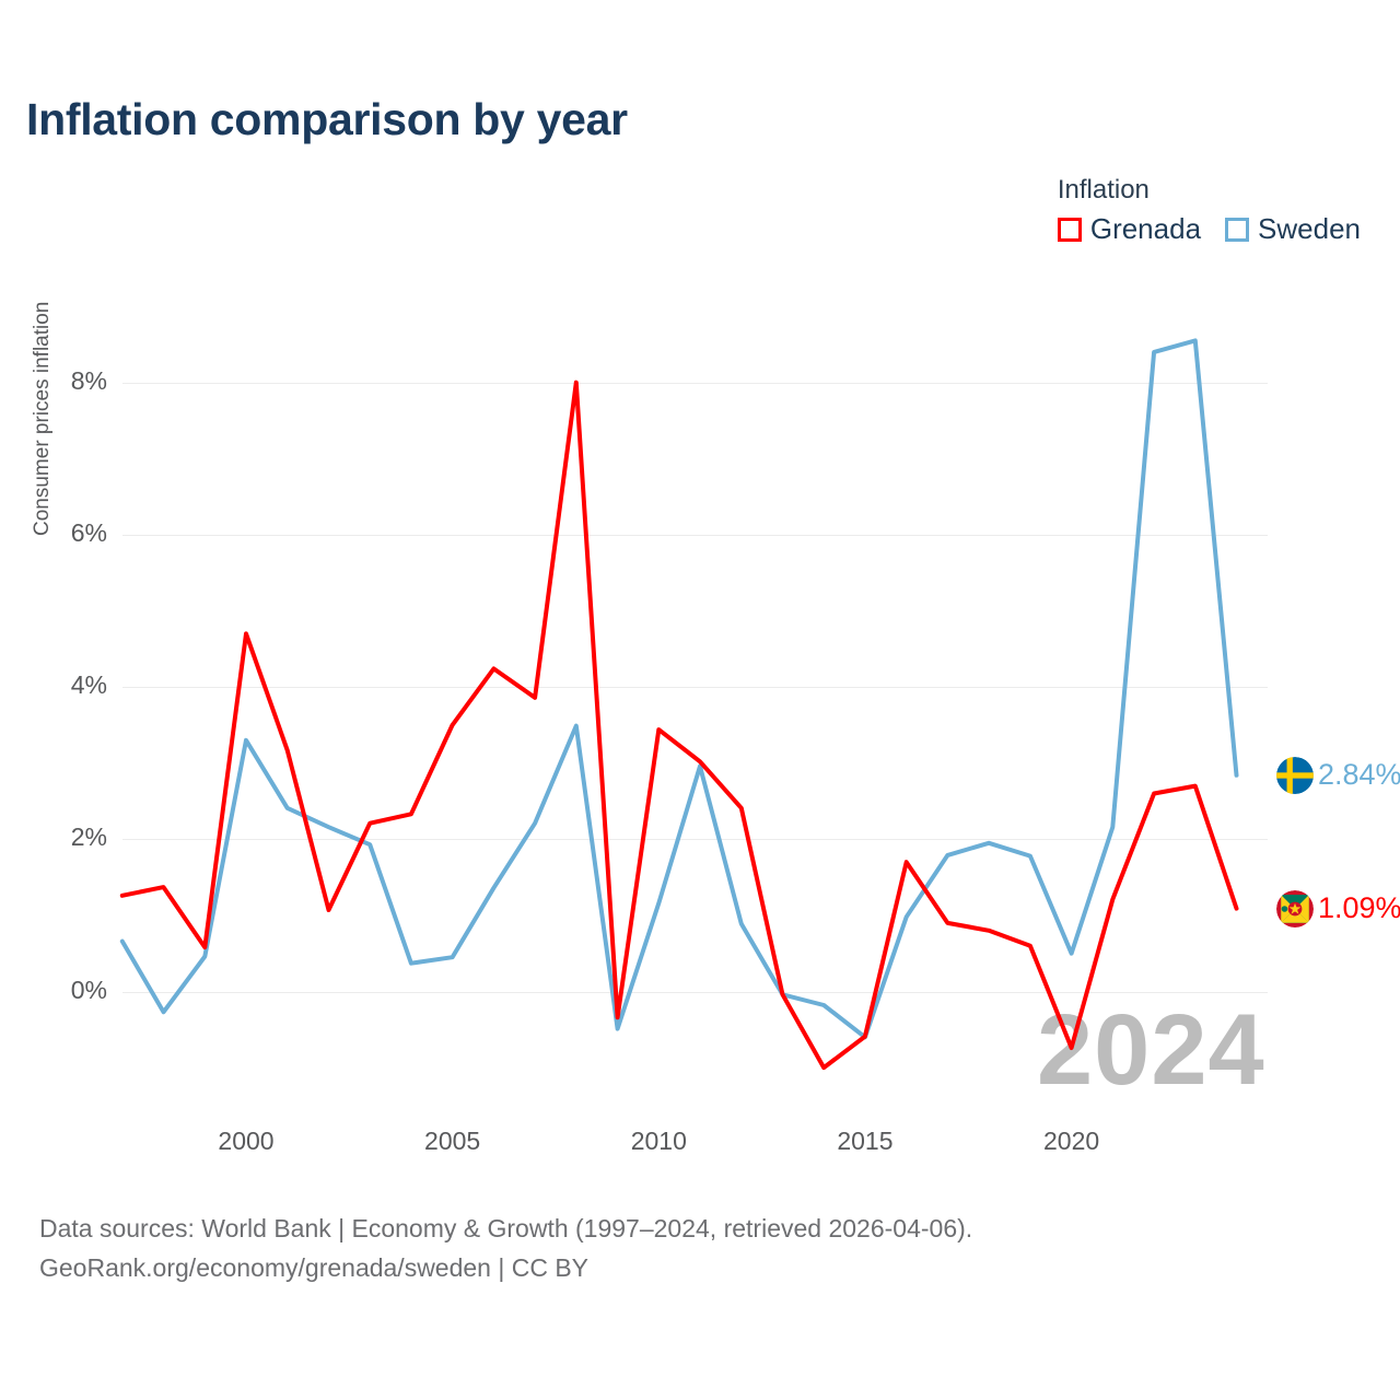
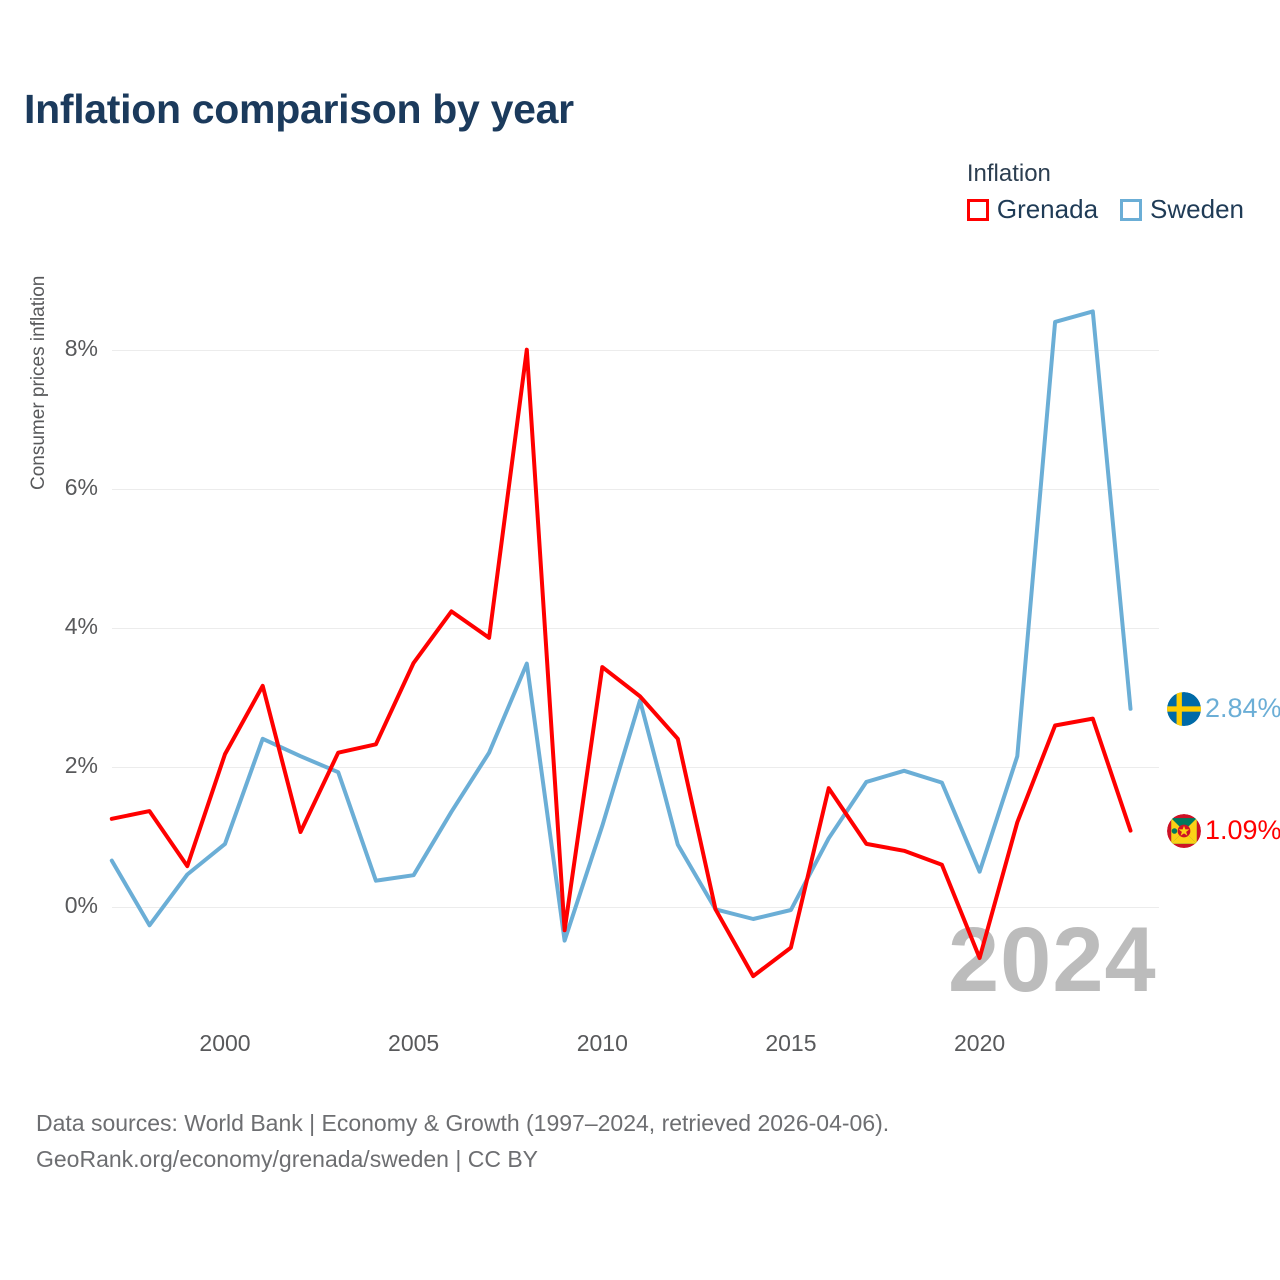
Grenada/2000: 4.7% -> 2.2%
Sweden/2000: 3.3% -> 0.9%
Sweden/2015: -0.6% -> -0.1%
